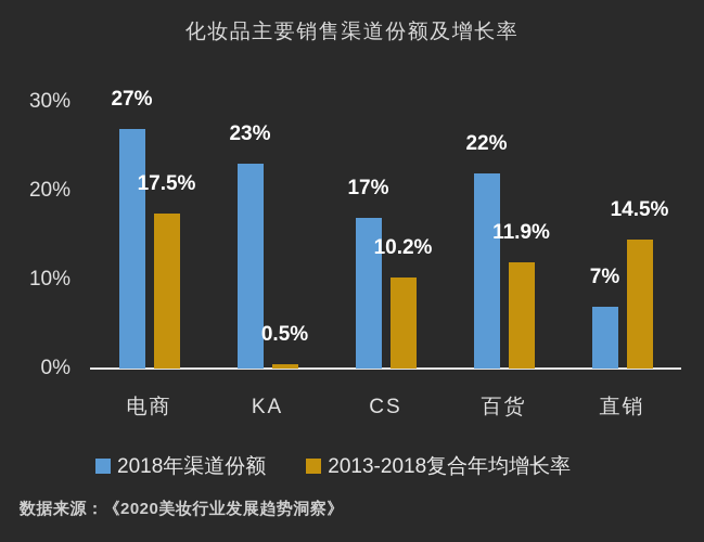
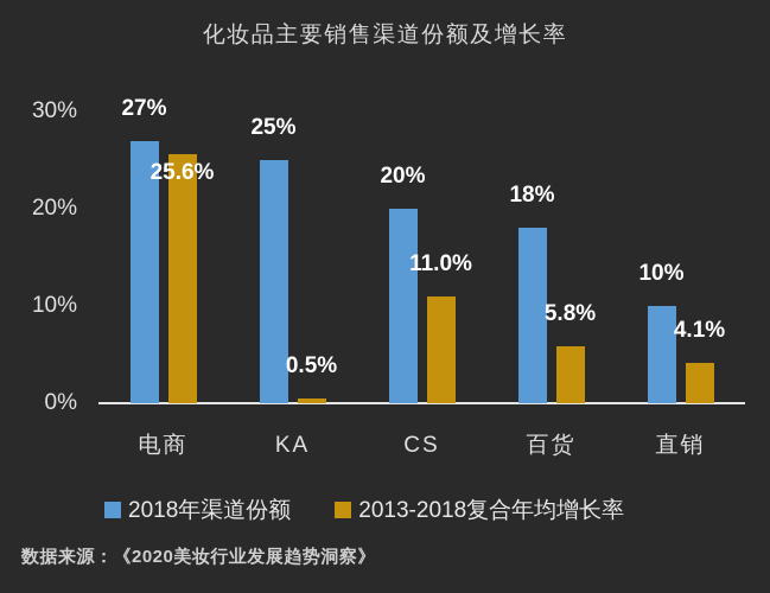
2013-2018复合年均增长率/电商: 17.5% -> 25.6%
2018年渠道份额/KA: 23% -> 25%
2018年渠道份额/CS: 17% -> 20%
2013-2018复合年均增长率/CS: 10.2% -> 11.0%
2018年渠道份额/百货: 22% -> 18%
2013-2018复合年均增长率/百货: 11.9% -> 5.8%
2018年渠道份额/直销: 7% -> 10%
2013-2018复合年均增长率/直销: 14.5% -> 4.1%
